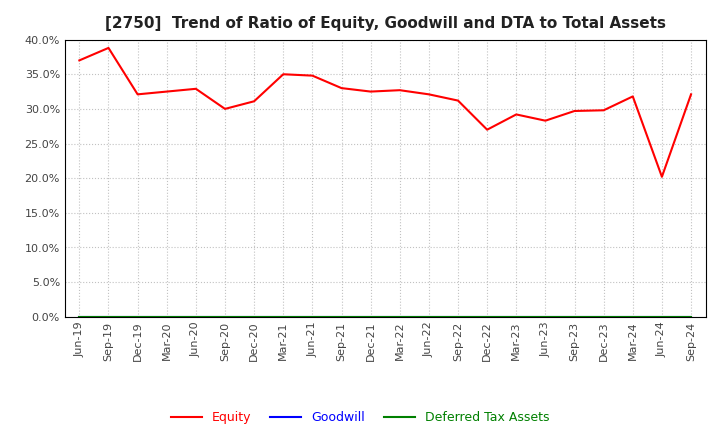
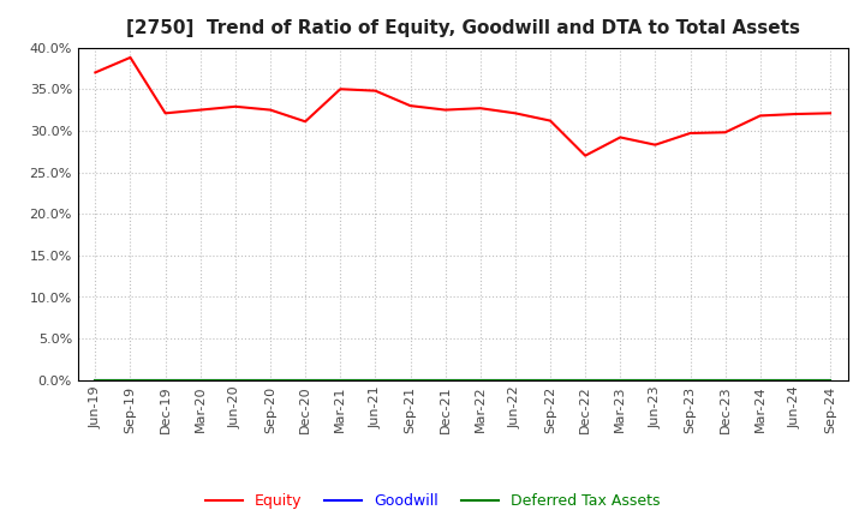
Equity/Sep-20: 30.0% -> 32.5%
Equity/Jun-24: 20.2% -> 32.0%
